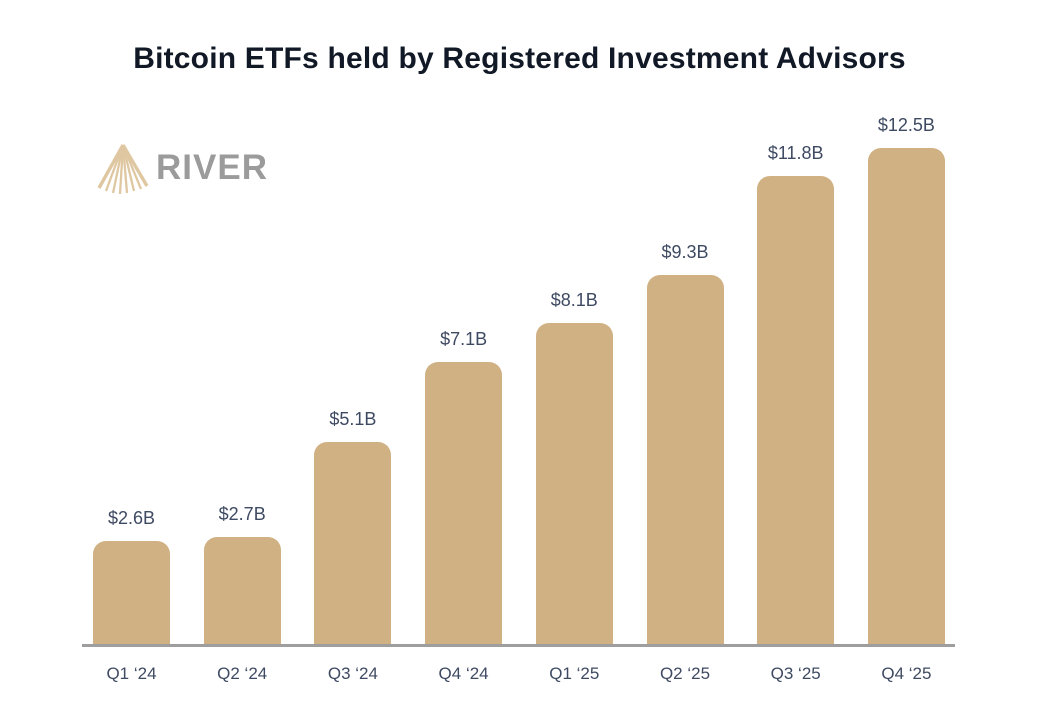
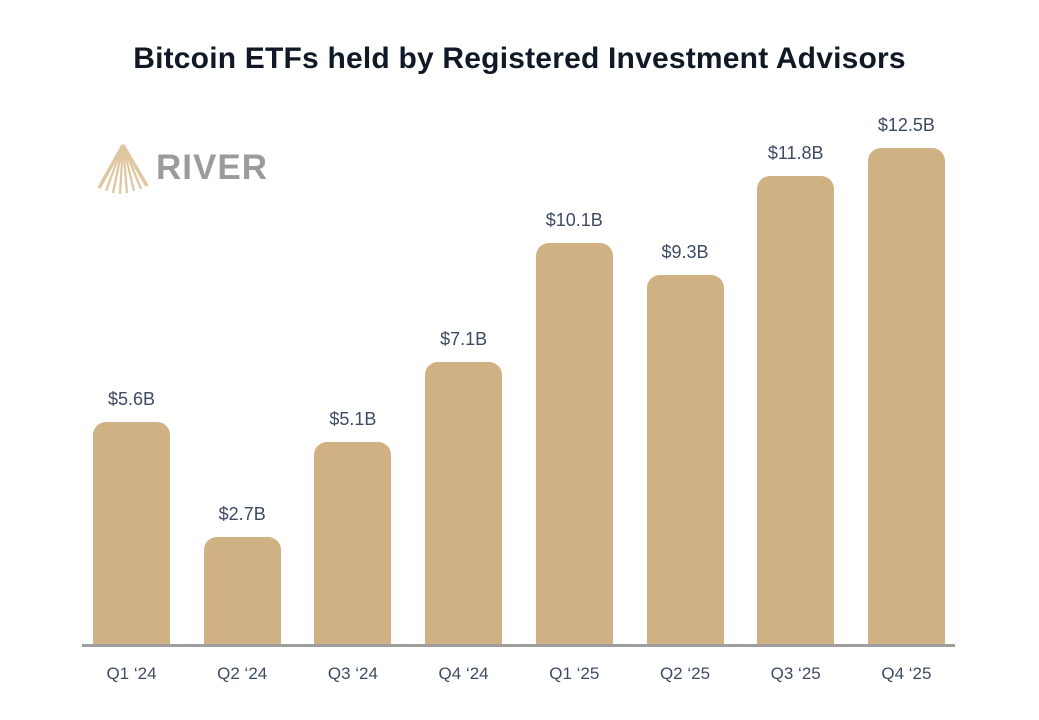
Q1 ‘24: $2.6B -> $5.6B
Q1 ‘25: $8.1B -> $10.1B
